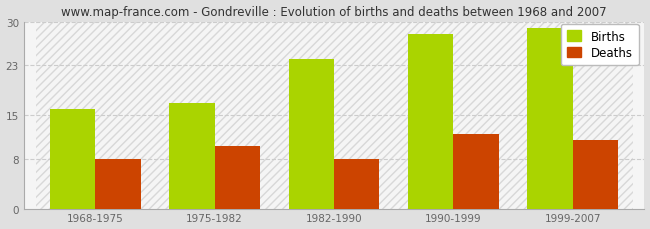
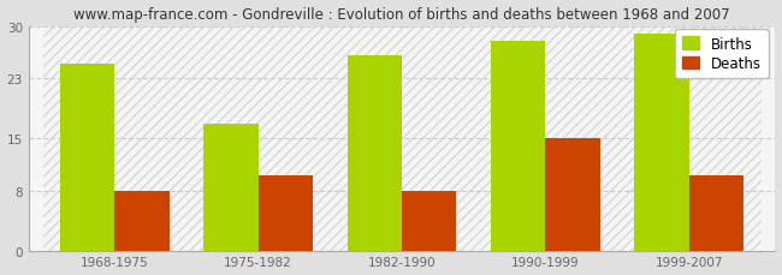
Births/1968-1975: 16 -> 25
Births/1982-1990: 24 -> 26
Deaths/1990-1999: 12 -> 15
Deaths/1999-2007: 11 -> 10
